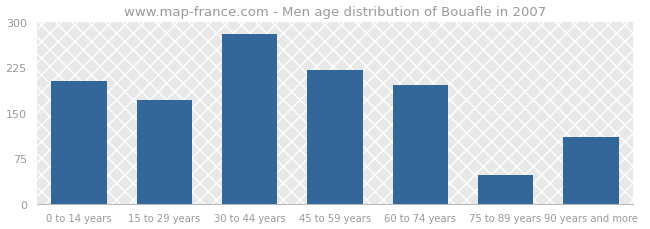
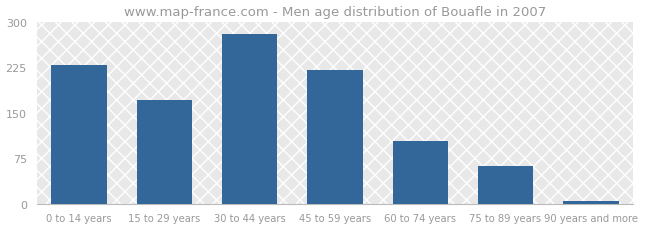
0 to 14 years: 202 -> 228
60 to 74 years: 196 -> 103
75 to 89 years: 48 -> 62
90 years and more: 110 -> 4
